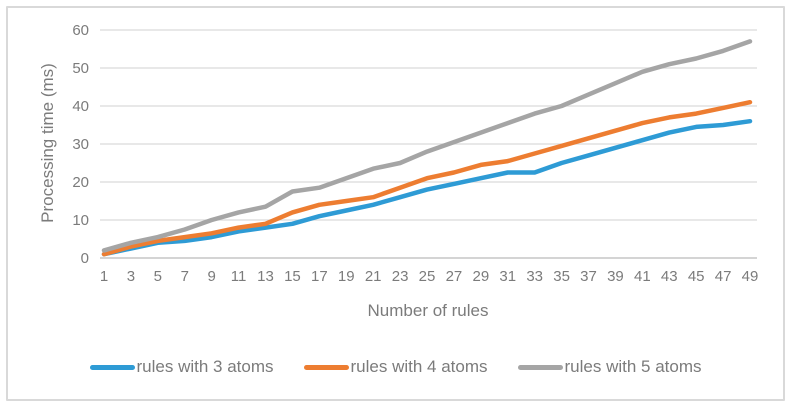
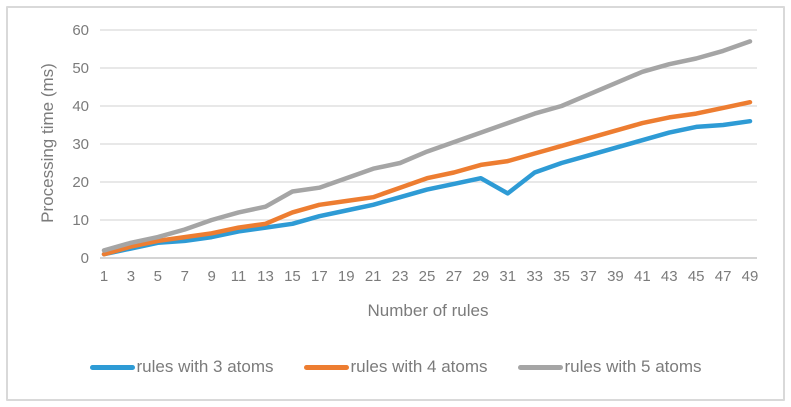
rules with 3 atoms/31: 22 -> 17
